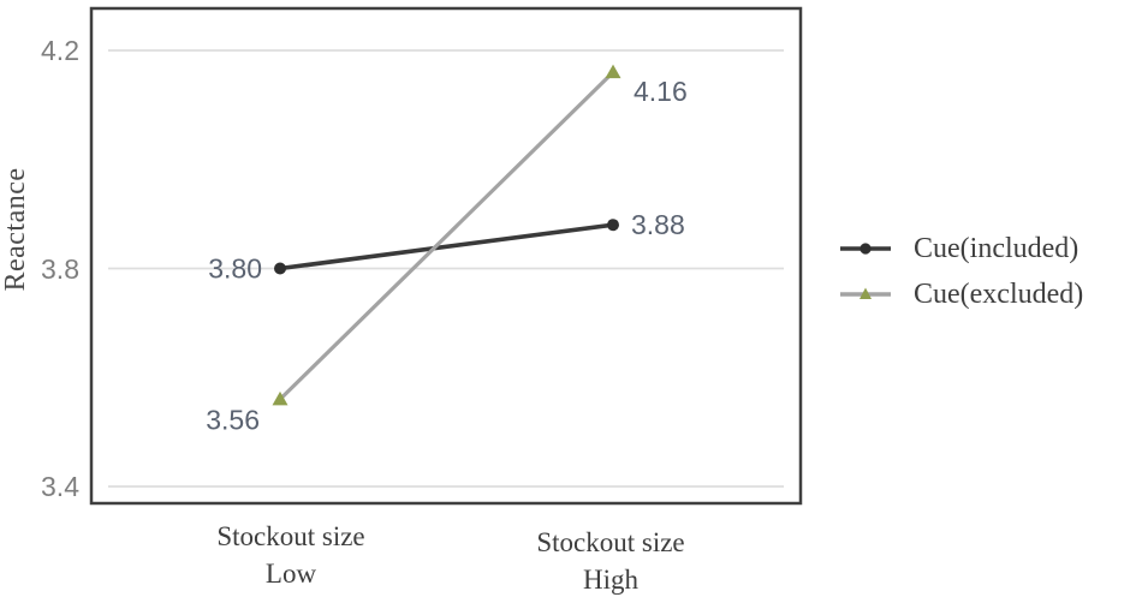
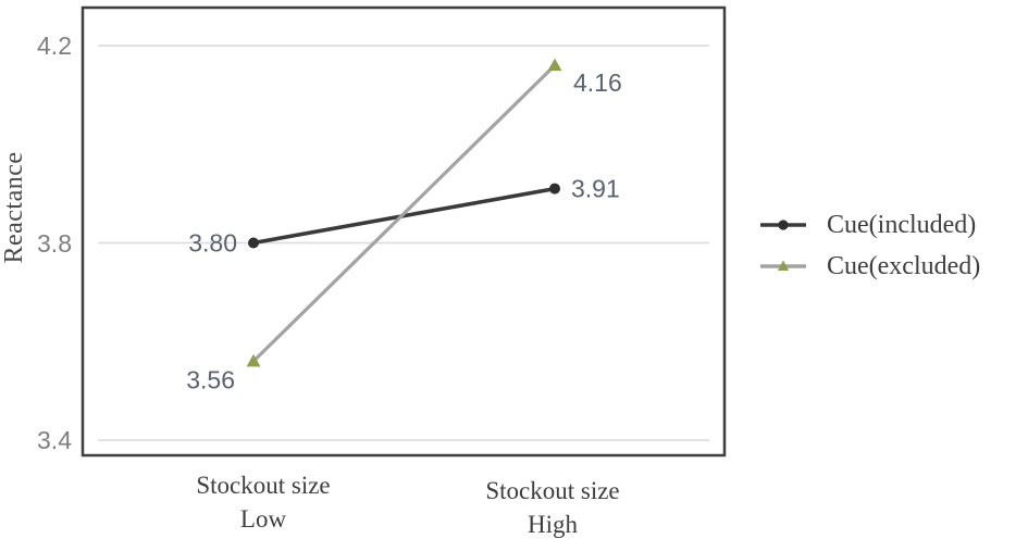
Cue(included)/Stockout size High: 3.88 -> 3.91
